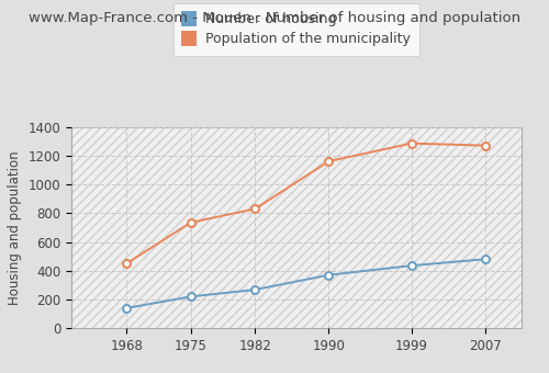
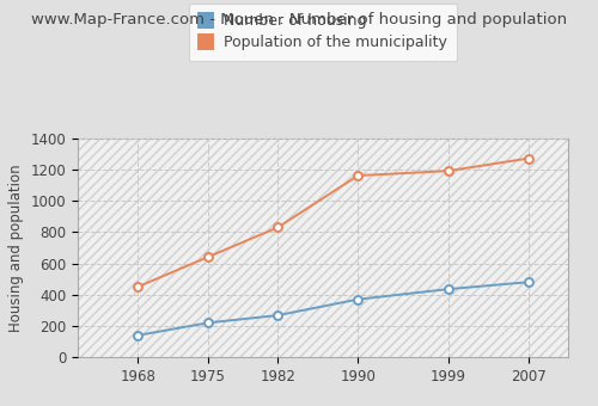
Population of the municipality/1975: 740 -> 640
Population of the municipality/1999: 1280 -> 1190
